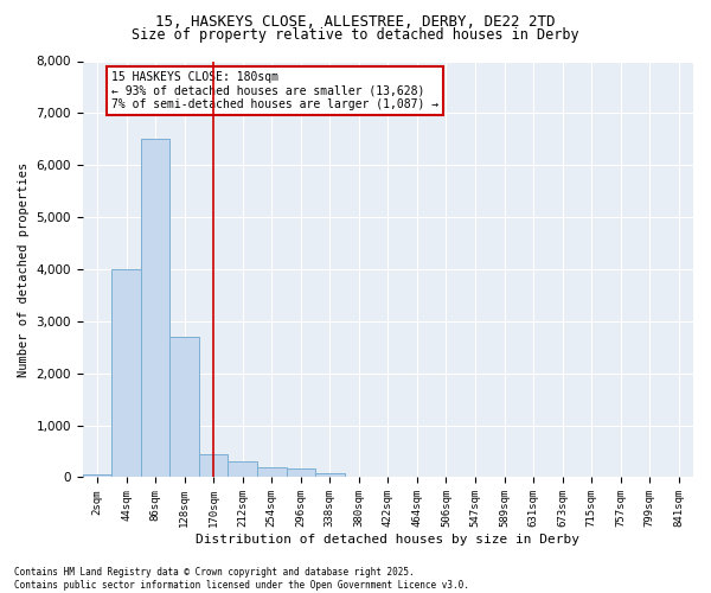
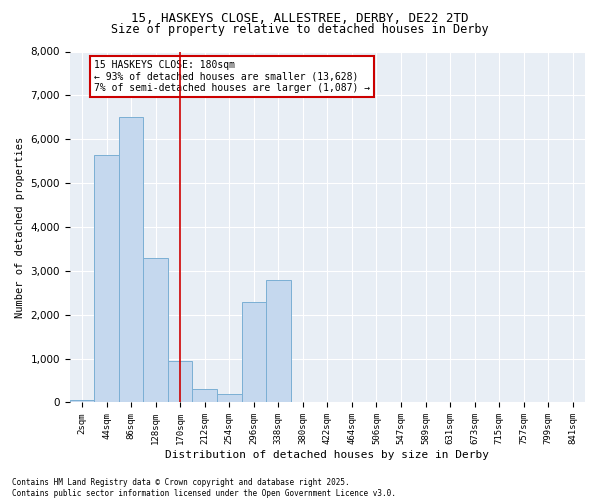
44sqm: 4,000 -> 5,650
128sqm: 2,700 -> 3,300
170sqm: 450 -> 950
296sqm: 160 -> 2,300
338sqm: 80 -> 2,800
